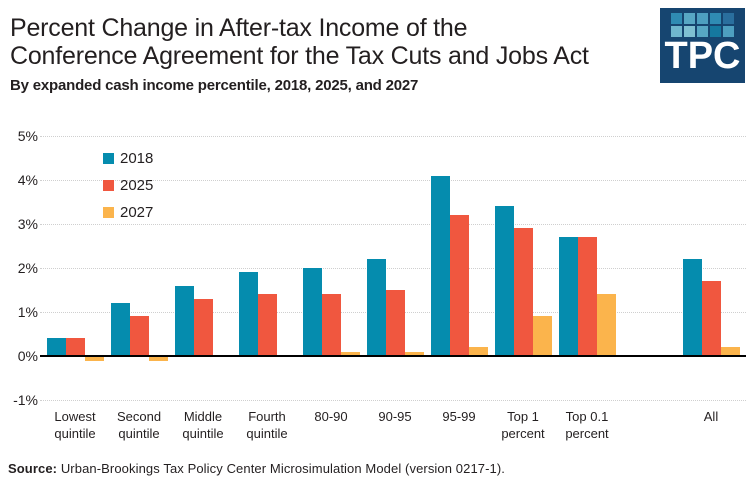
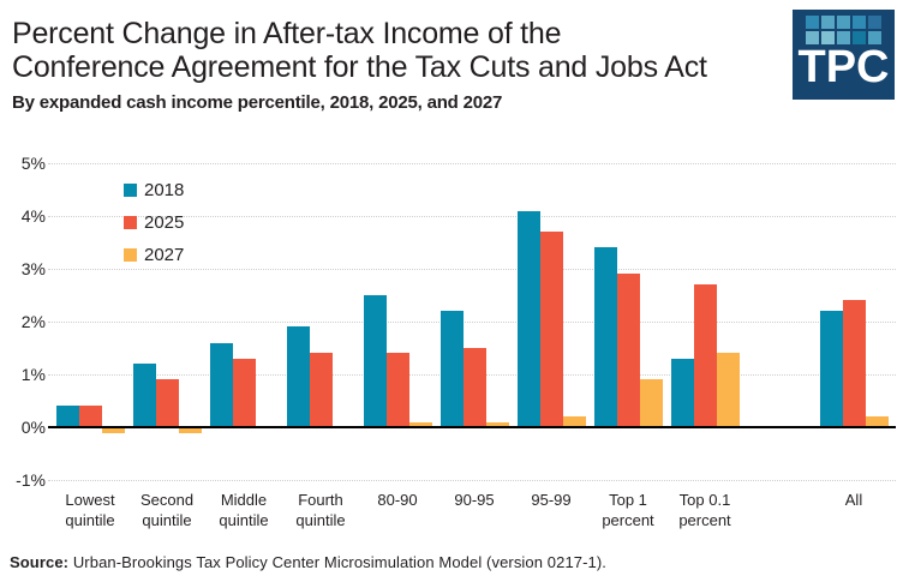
2018/80-90: 2.0% -> 2.5%
2025/95-99: 3.2% -> 3.7%
2018/Top 0.1 percent: 2.7% -> 1.3%
2025/All: 1.7% -> 2.4%
